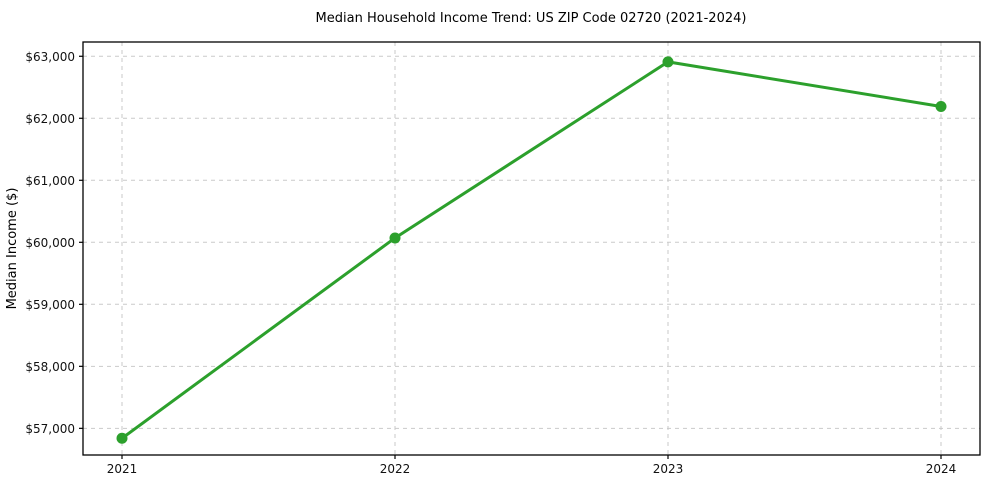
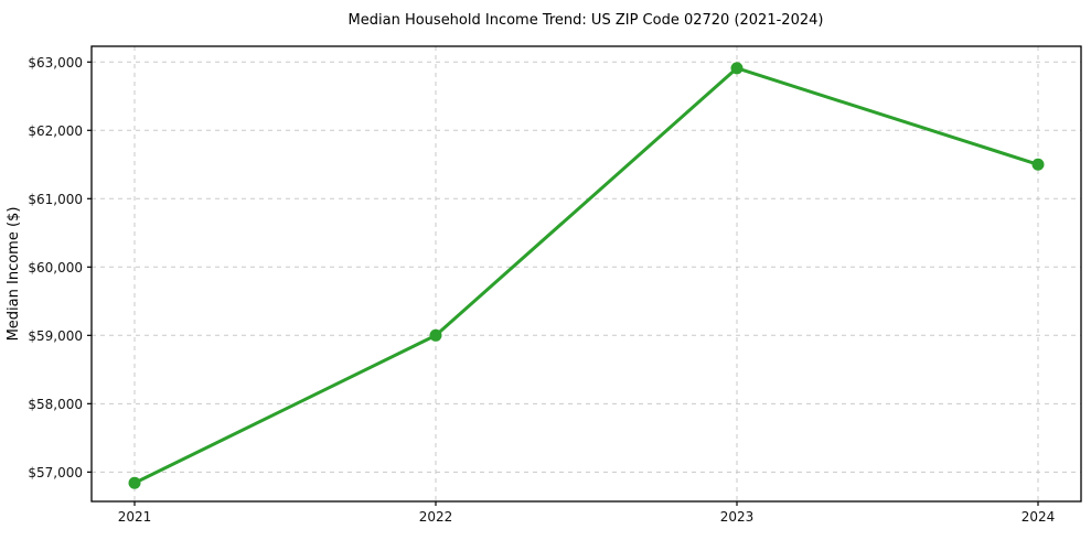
2022: $60100 -> $59000
2024: $62200 -> $61500
